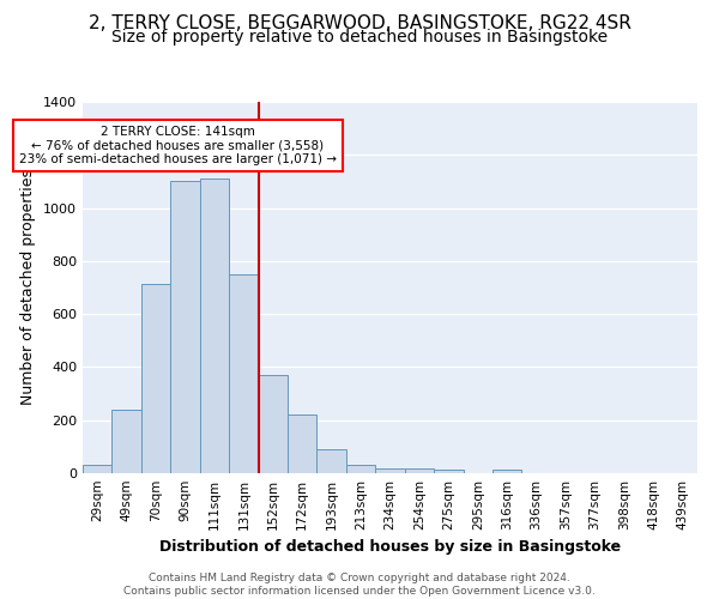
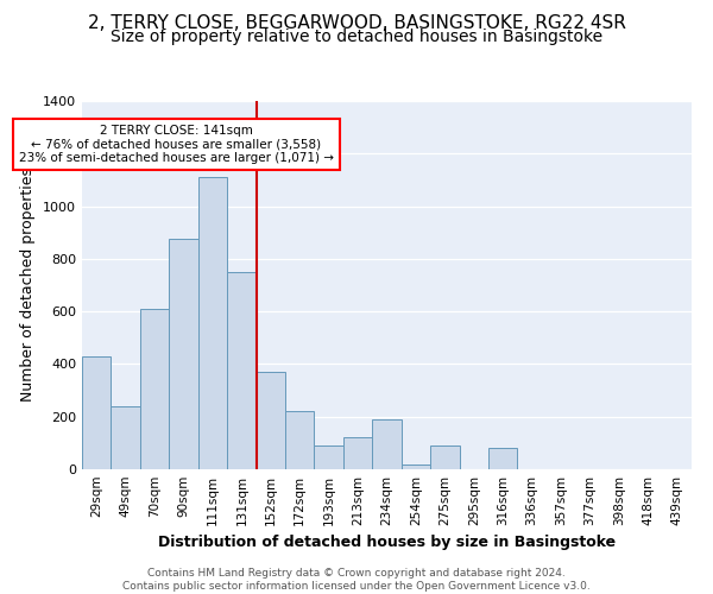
29sqm: 30 -> 430
70sqm: 715 -> 610
90sqm: 1100 -> 875
213sqm: 30 -> 120
234sqm: 20 -> 190
275sqm: 15 -> 90
316sqm: 15 -> 80
